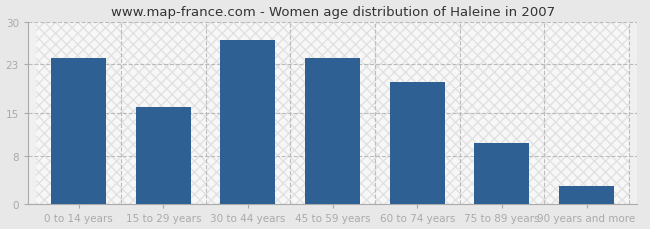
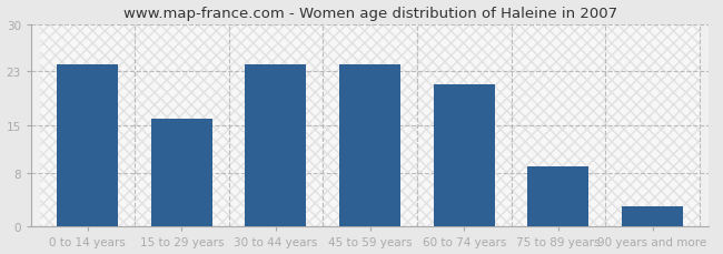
30 to 44 years: 27 -> 24
60 to 74 years: 20 -> 21
75 to 89 years: 10 -> 9
